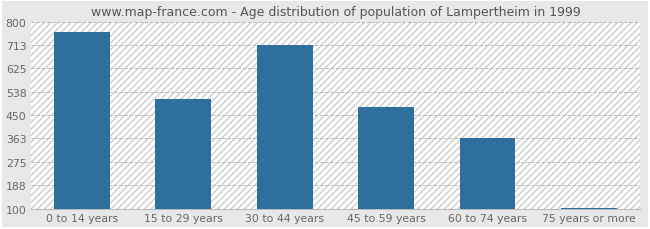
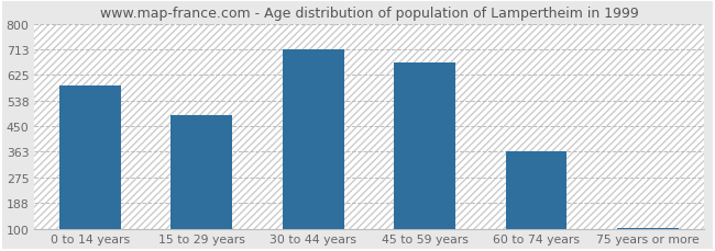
0 to 14 years: 760 -> 590
15 to 29 years: 510 -> 487
45 to 59 years: 480 -> 668
